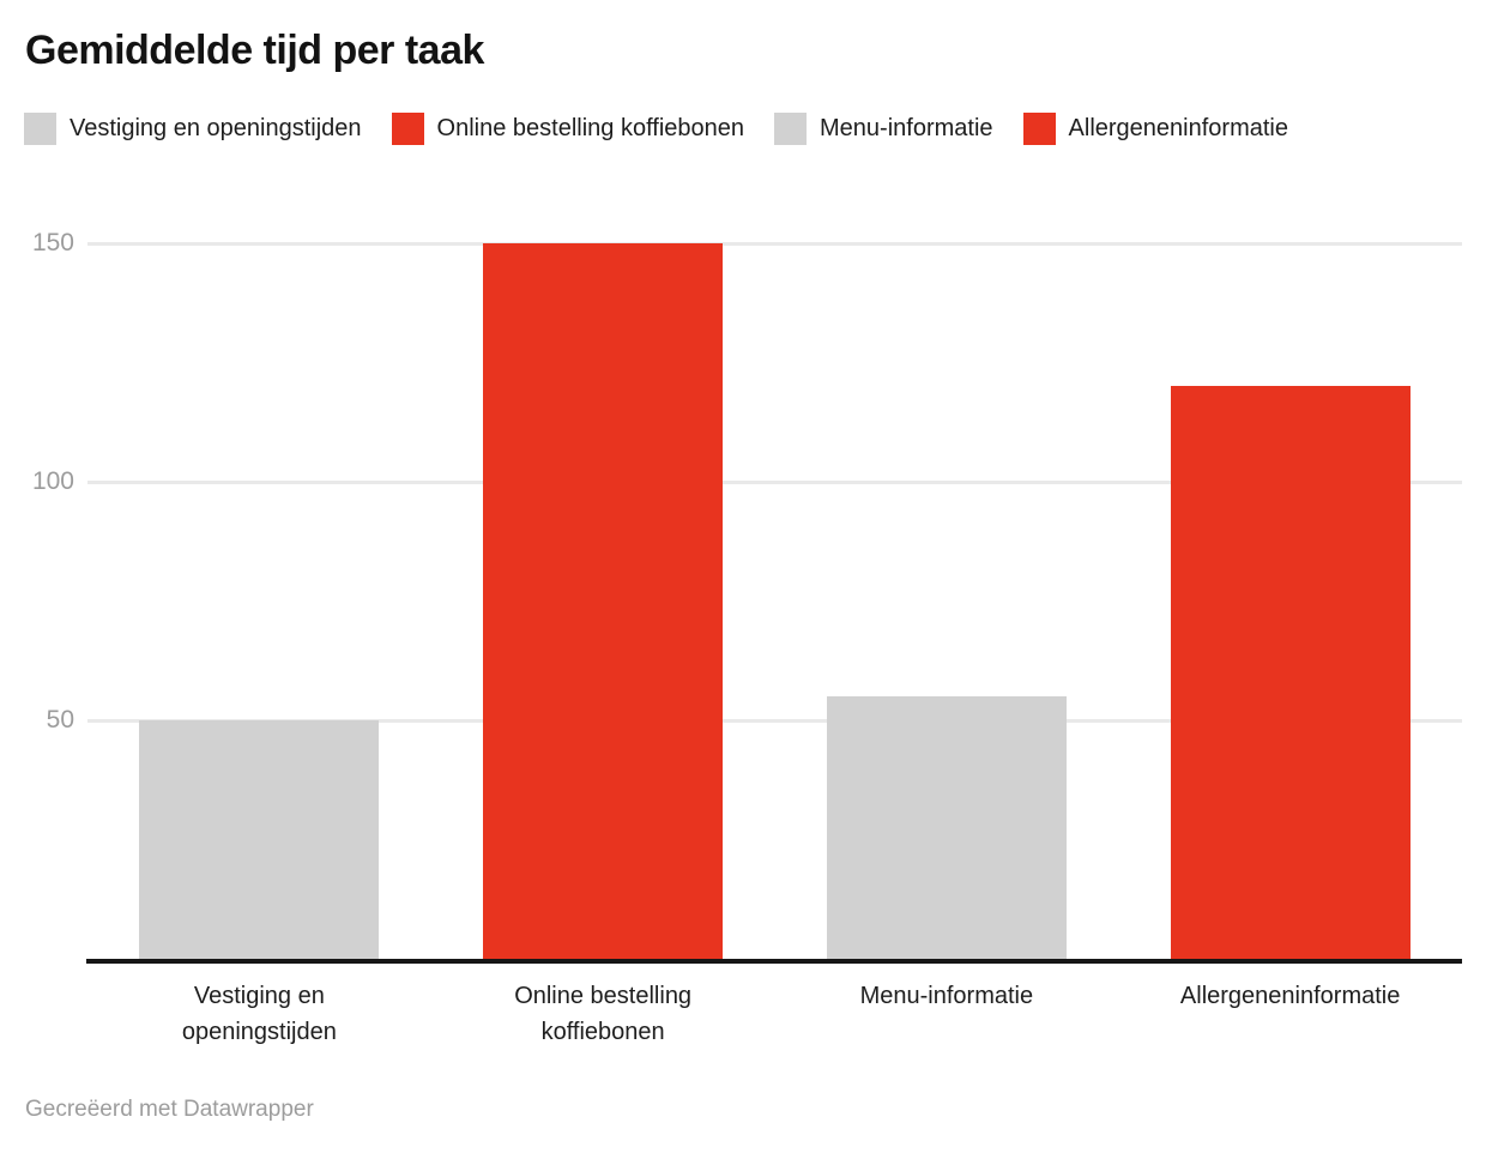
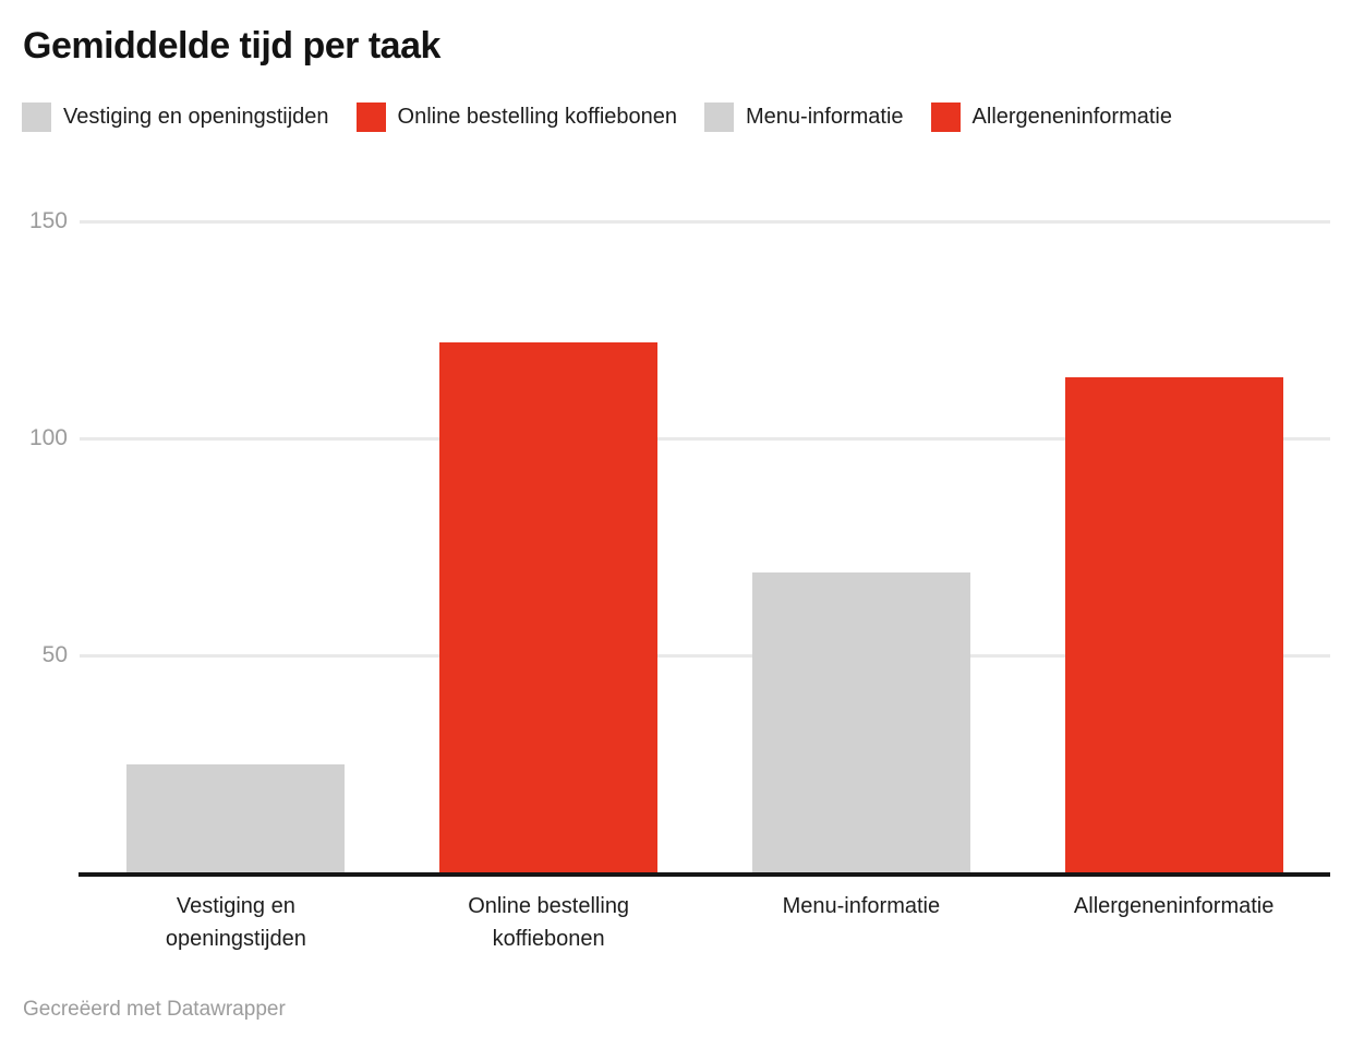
Vestiging en openingstijden: 50 -> 25
Online bestelling koffiebonen: 150 -> 122
Menu-informatie: 55 -> 69
Allergeneninformatie: 120 -> 114
